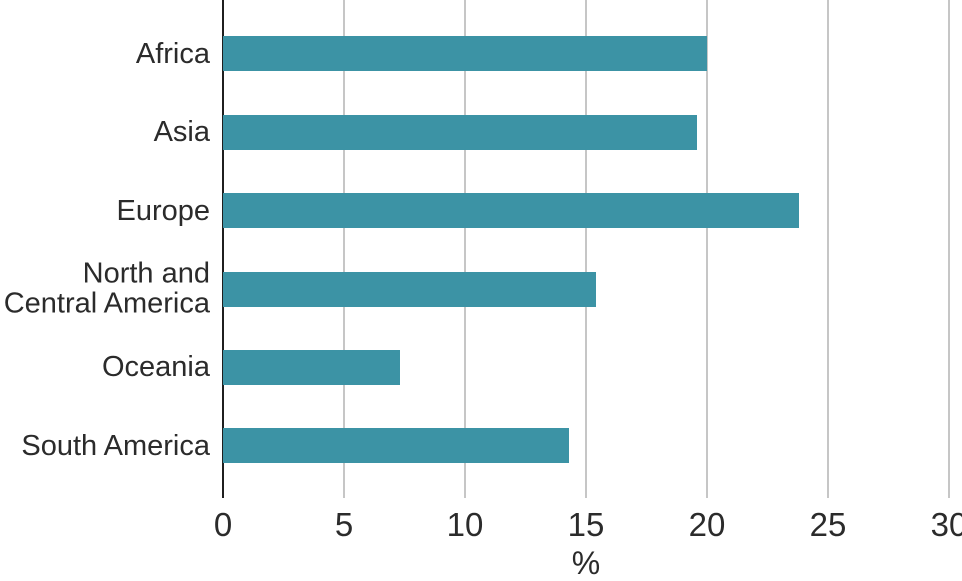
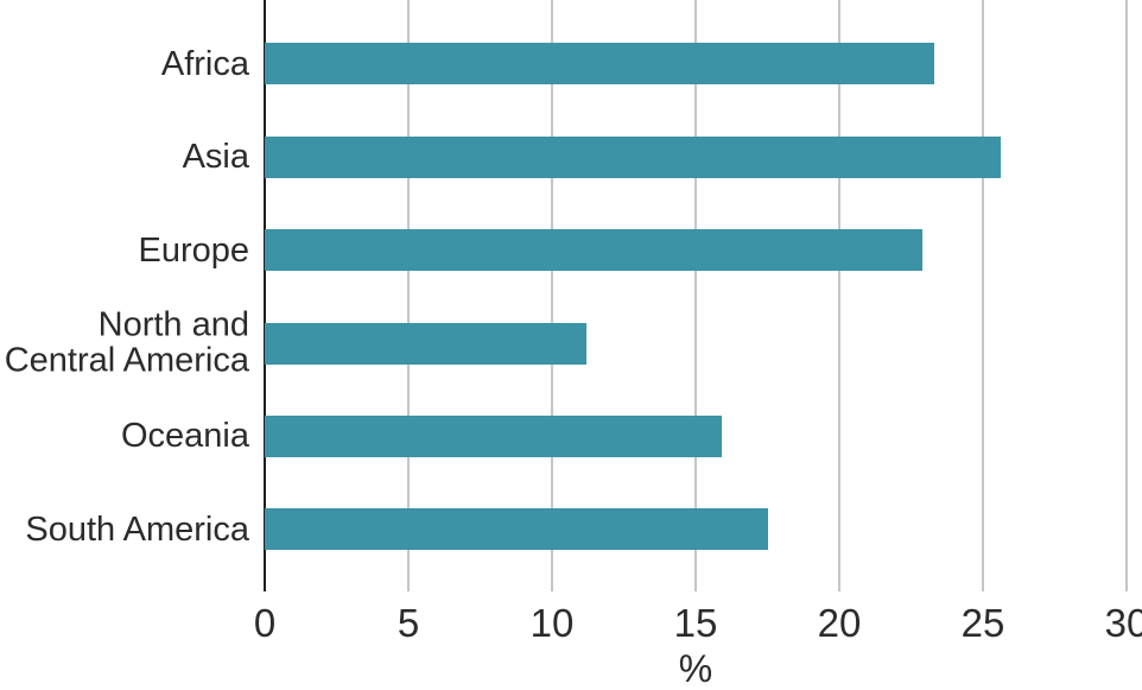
Africa: 20.0 -> 23.3
Asia: 19.6 -> 25.6
Europe: 23.8 -> 22.9
North and Central America: 15.4 -> 11.2
Oceania: 7.3 -> 15.9
South America: 14.3 -> 17.5
